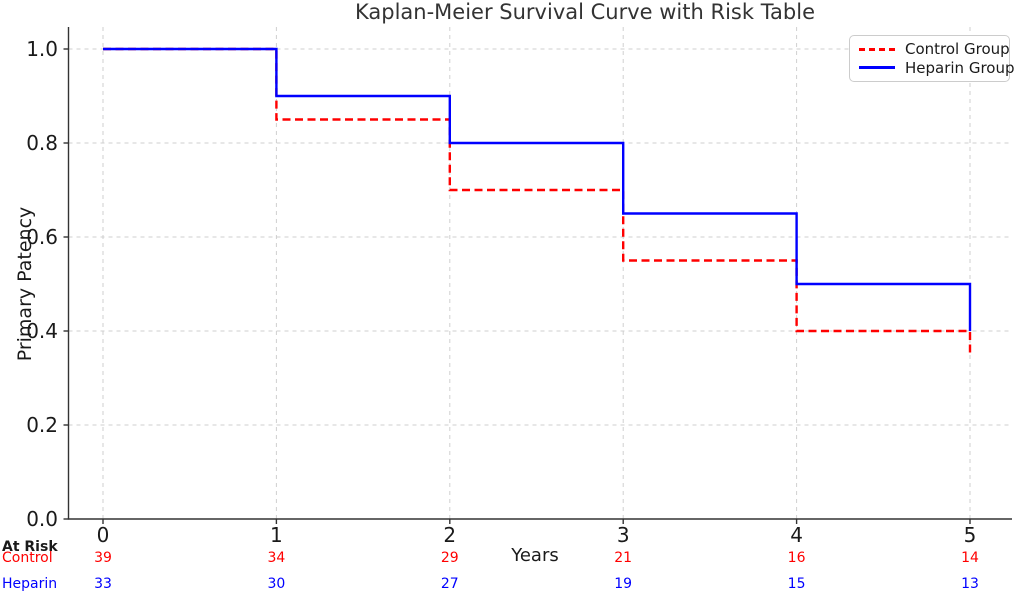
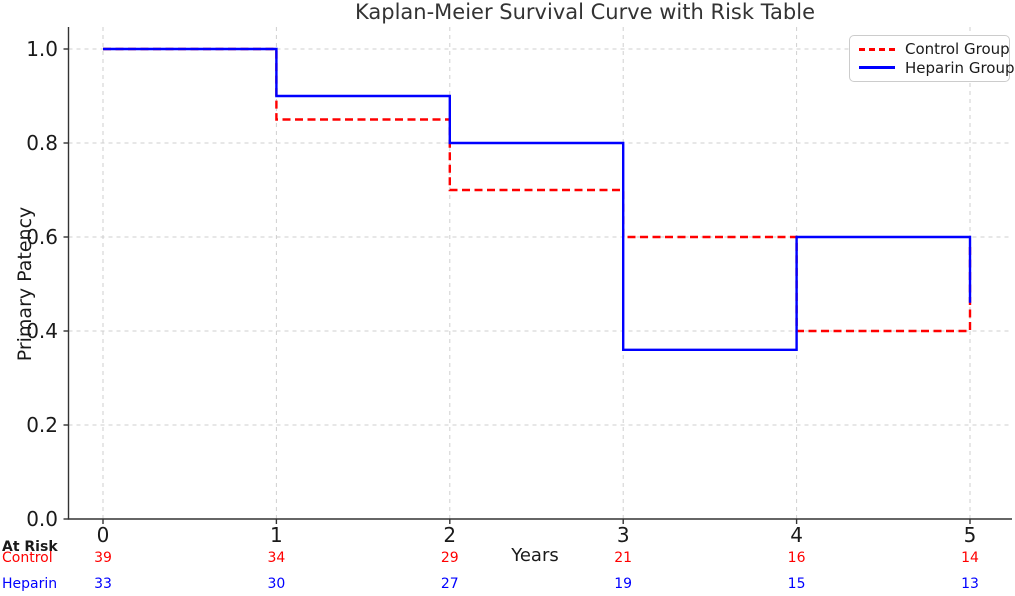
Control Group/3: 0.55 -> 0.60
Heparin Group/3: 0.65 -> 0.36
Heparin Group/4: 0.50 -> 0.60
Control Group/5: 0.35 -> 0.58
Heparin Group/5: 0.40 -> 0.46
